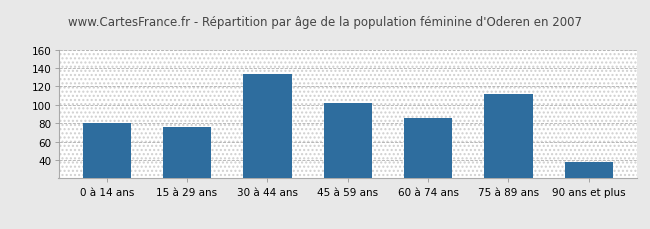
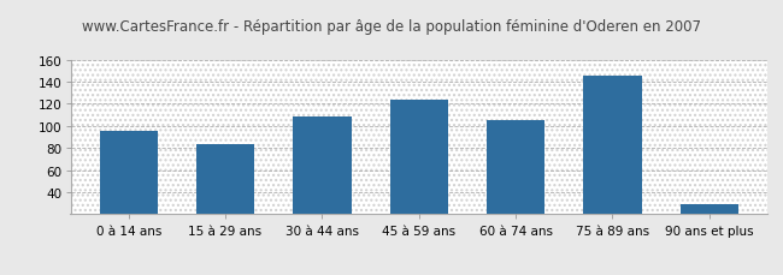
0 à 14 ans: 80 -> 95
15 à 29 ans: 76 -> 83
30 à 44 ans: 134 -> 108
45 à 59 ans: 102 -> 124
60 à 74 ans: 86 -> 105
75 à 89 ans: 112 -> 145
90 ans et plus: 38 -> 29
